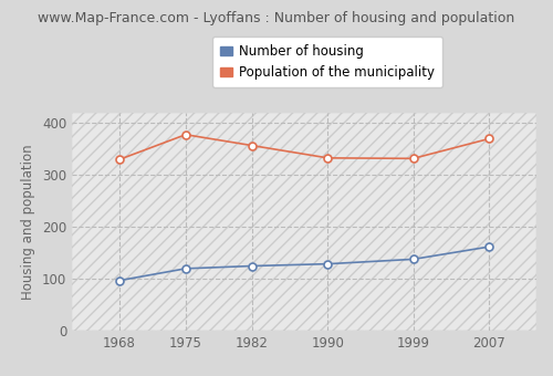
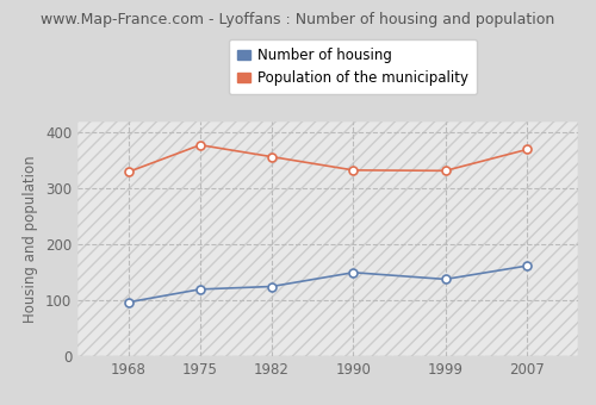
Number of housing/1990: 129 -> 150
